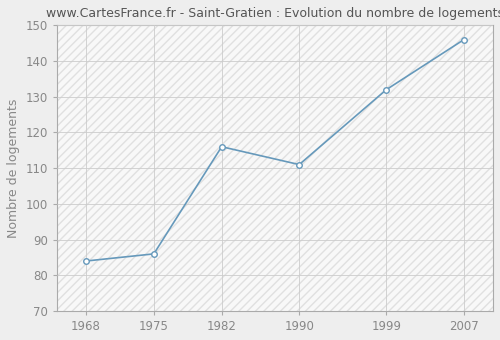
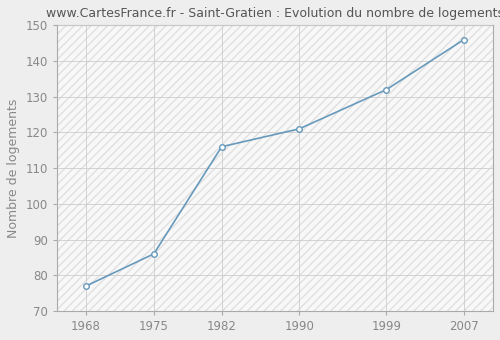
1968: 84 -> 77
1990: 111 -> 121
